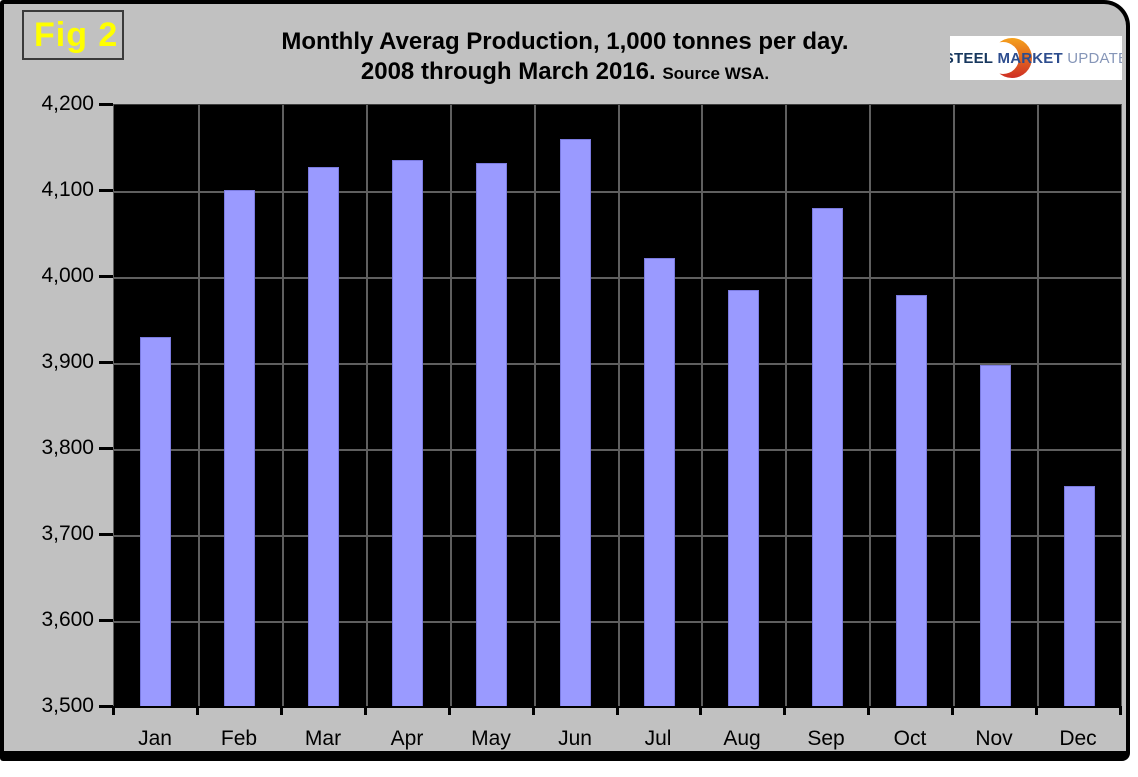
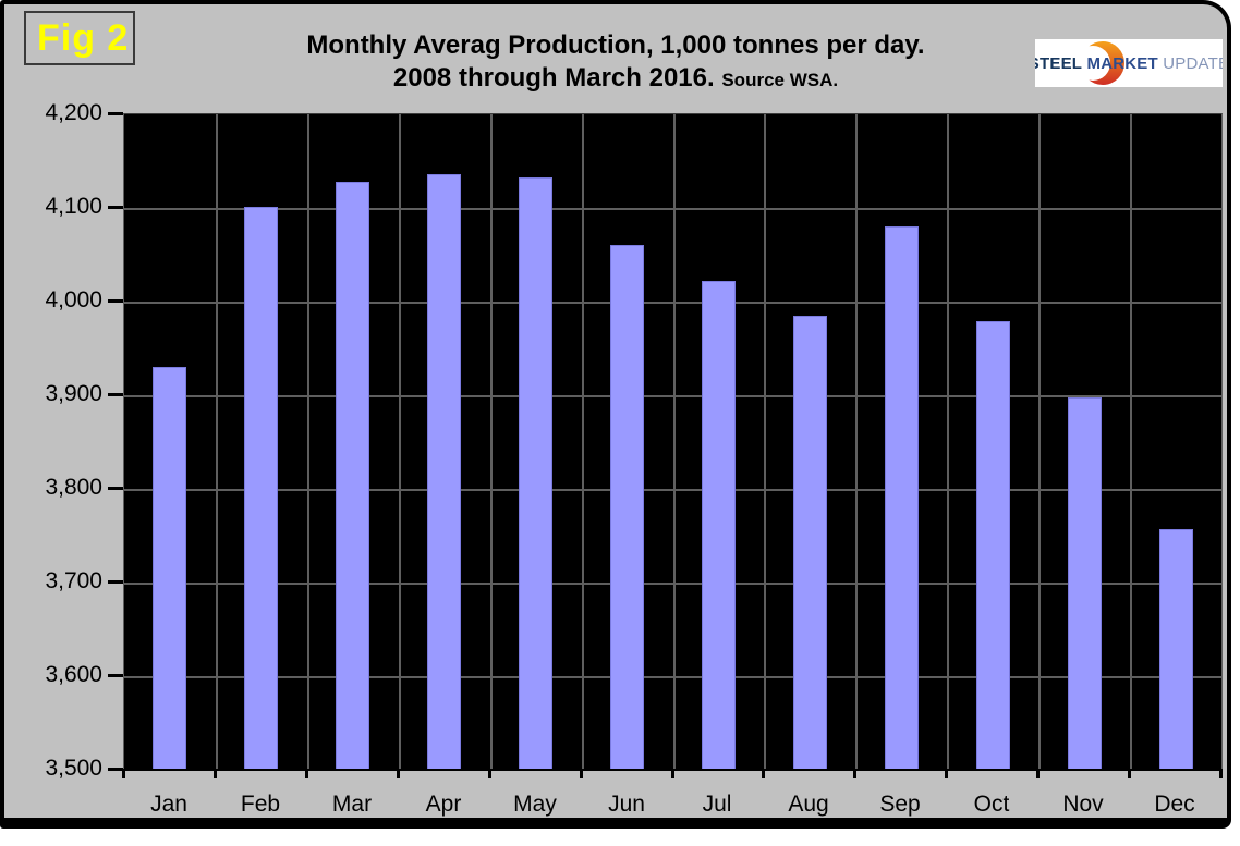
Jun: 4160 -> 4060
